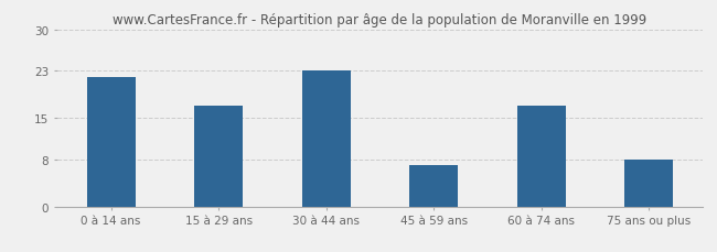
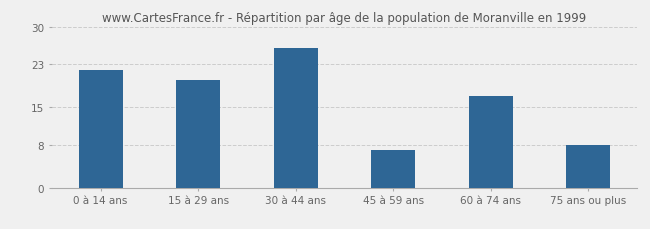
15 à 29 ans: 17 -> 20
30 à 44 ans: 23 -> 26
